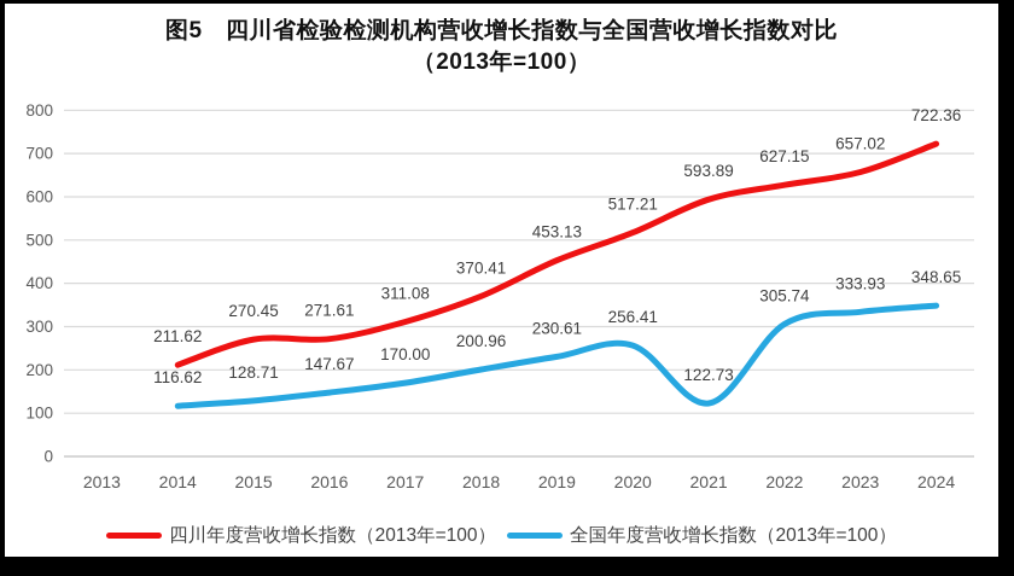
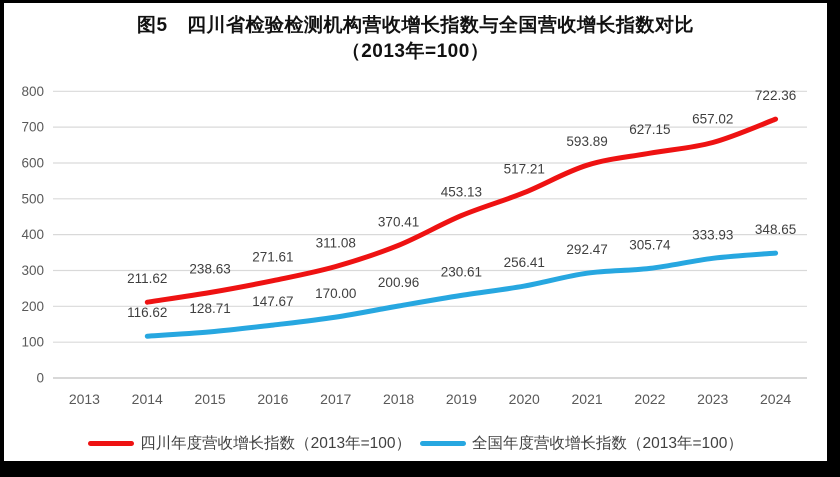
四川年度营收增长指数（2013年=100）/2015: 270.45 -> 238.63
全国年度营收增长指数（2013年=100）/2021: 122.73 -> 292.47
